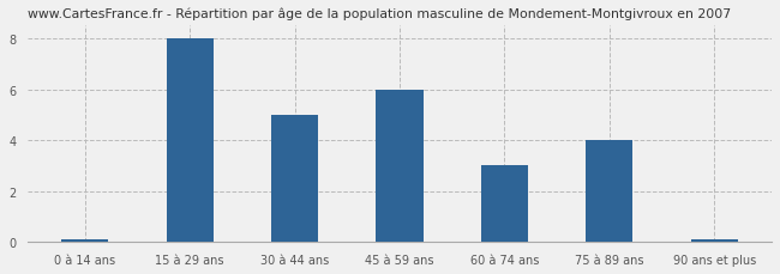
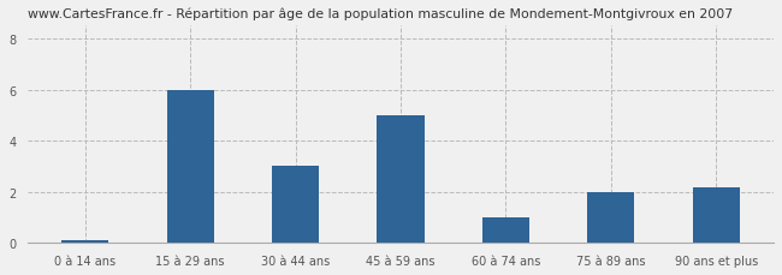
15 à 29 ans: 8.0 -> 6.0
30 à 44 ans: 5.0 -> 3.0
45 à 59 ans: 6.0 -> 5.0
60 à 74 ans: 3.0 -> 1.0
75 à 89 ans: 4.0 -> 2.0
90 ans et plus: 0.1 -> 2.2
